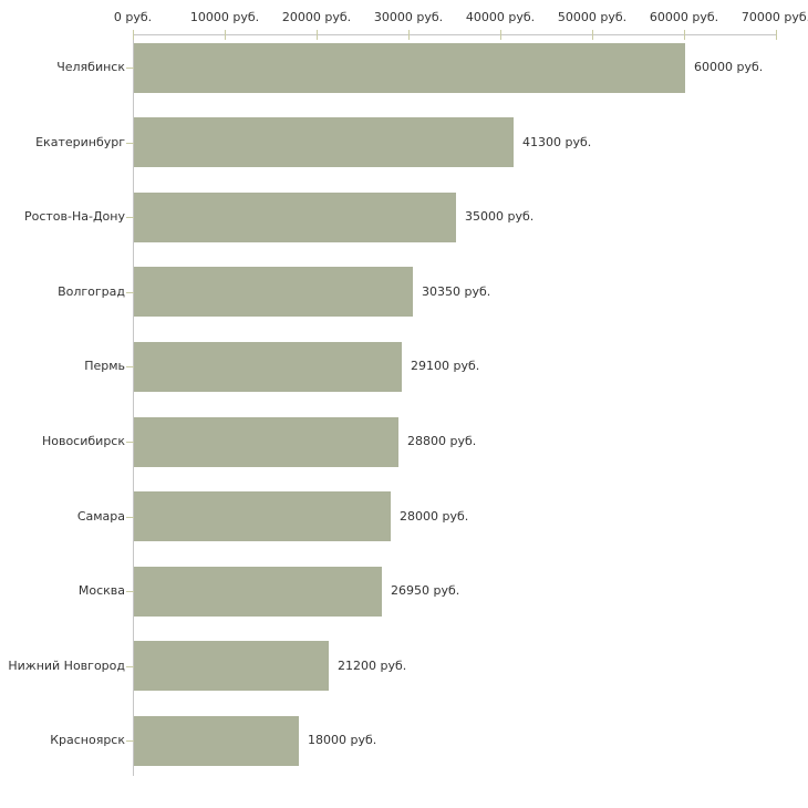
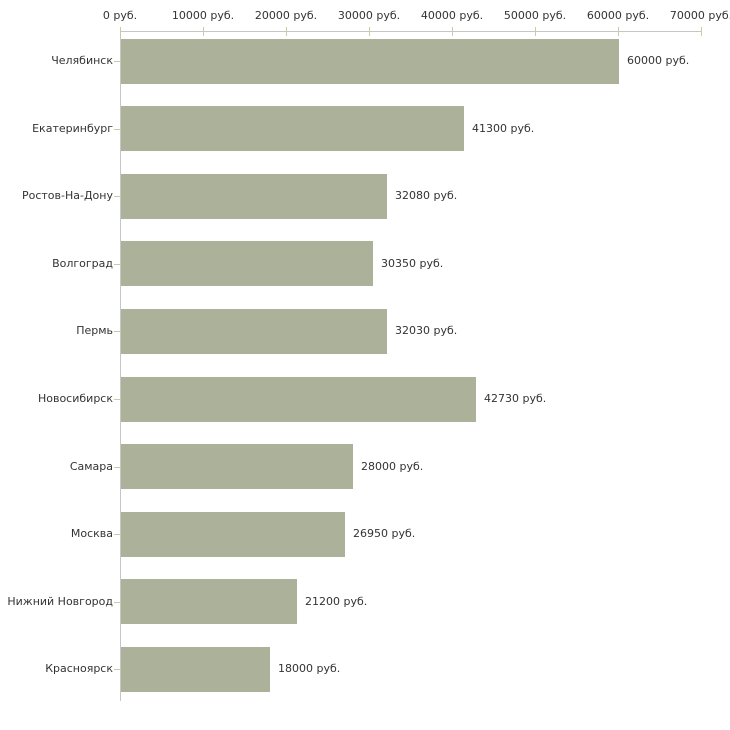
Ростов-На-Дону: 35000 -> 32080
Пермь: 29100 -> 32030
Новосибирск: 28800 -> 42730
